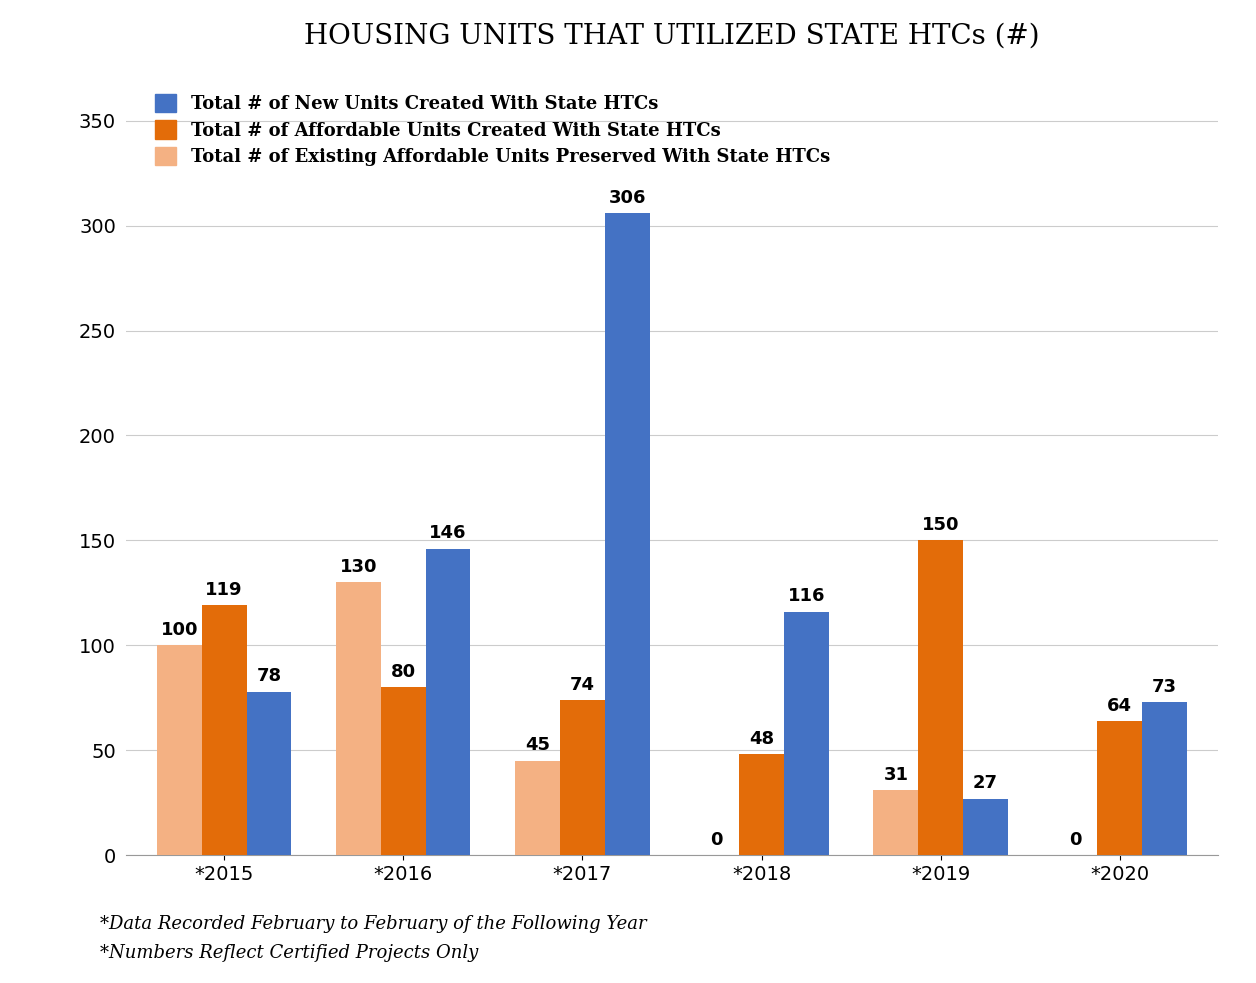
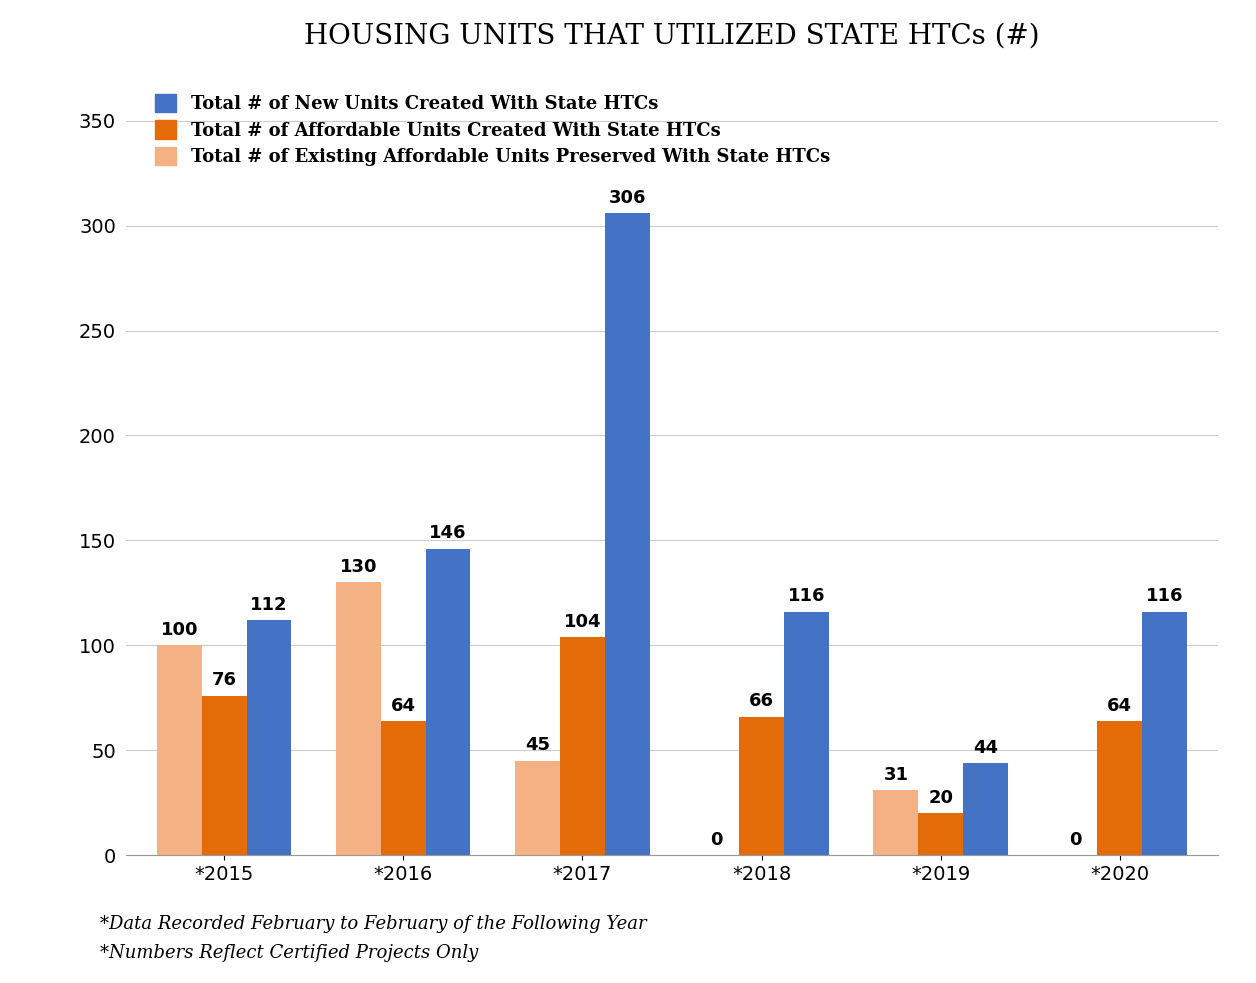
Total # of Affordable Units Created With State HTCs/*2015: 119 -> 76
Total # of New Units Created With State HTCs/*2015: 78 -> 112
Total # of Affordable Units Created With State HTCs/*2016: 80 -> 64
Total # of Affordable Units Created With State HTCs/*2017: 74 -> 104
Total # of Affordable Units Created With State HTCs/*2018: 48 -> 66
Total # of Affordable Units Created With State HTCs/*2019: 150 -> 20
Total # of New Units Created With State HTCs/*2019: 27 -> 44
Total # of New Units Created With State HTCs/*2020: 73 -> 116
